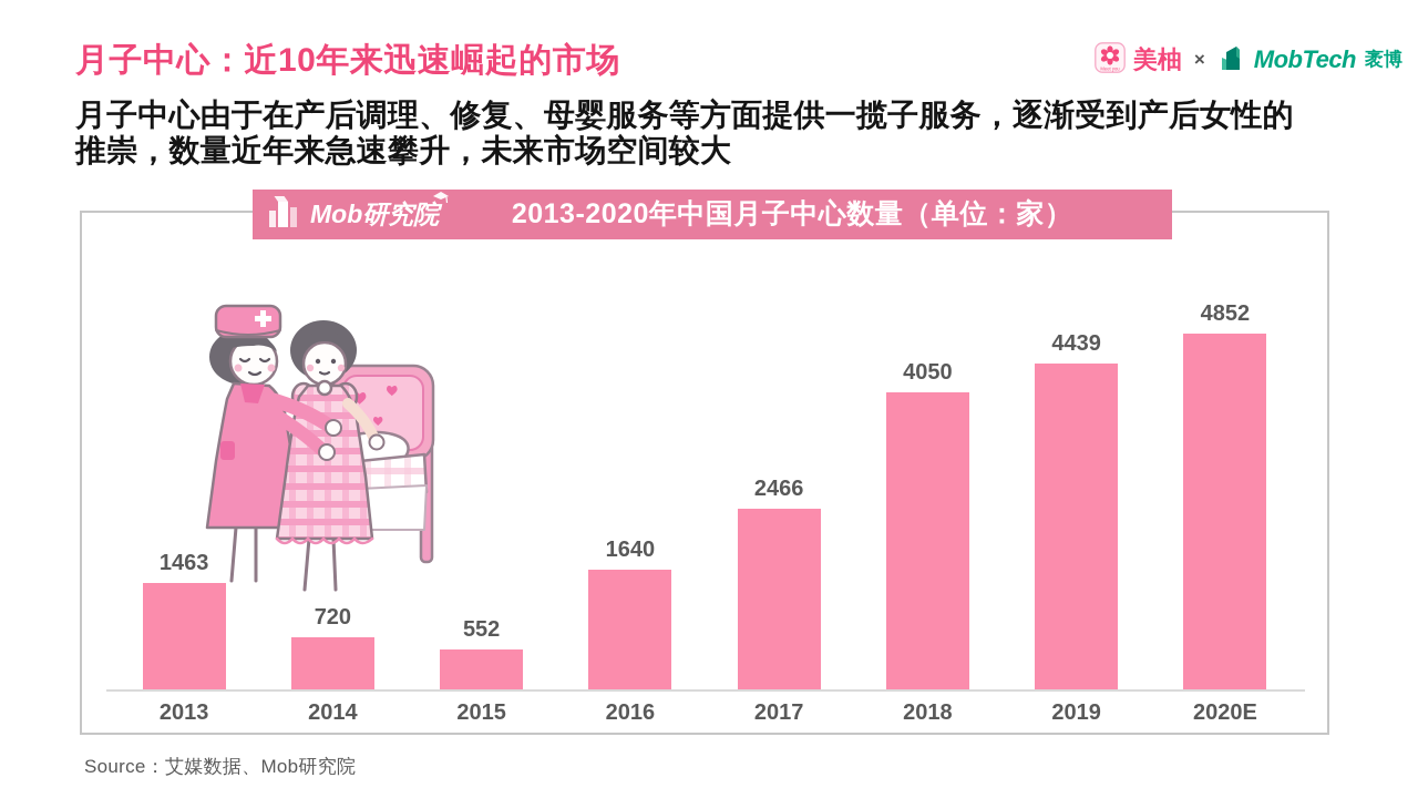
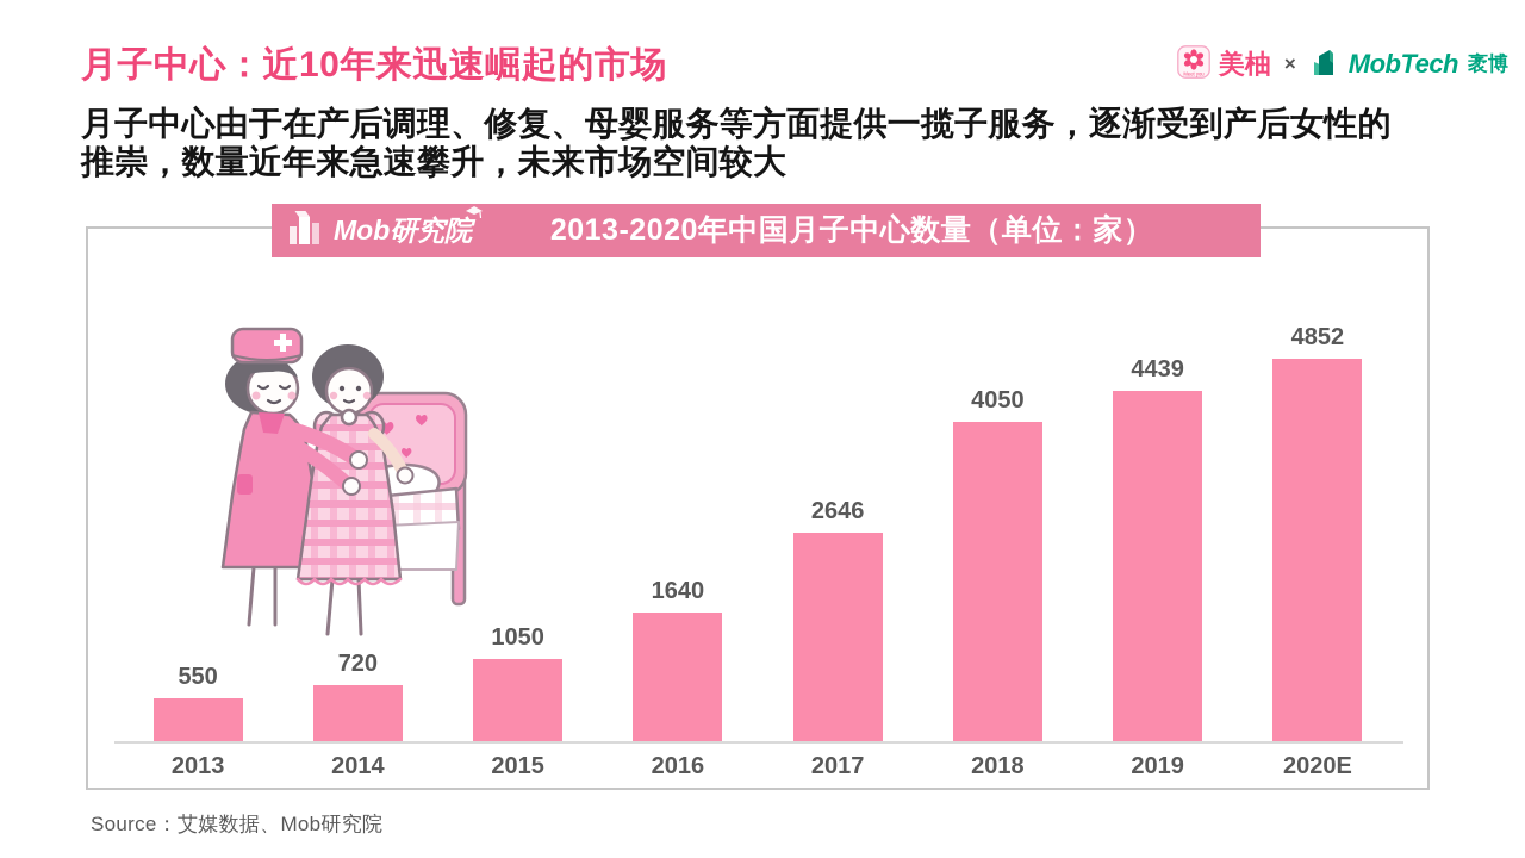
2013: 1463 -> 550
2015: 552 -> 1050
2017: 2466 -> 2646
